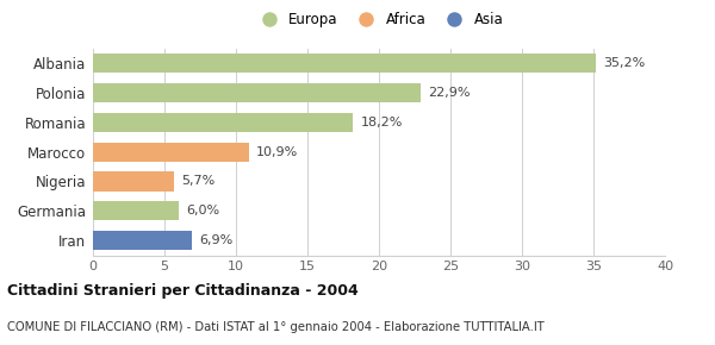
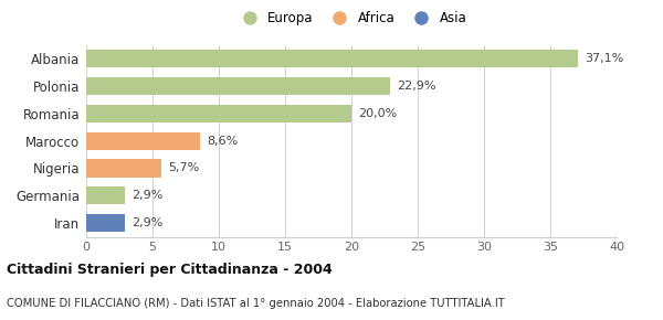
Albania: 35,2% -> 37,1%
Romania: 18,2% -> 20,0%
Marocco: 10,9% -> 8,6%
Germania: 6,0% -> 2,9%
Iran: 6,9% -> 2,9%
